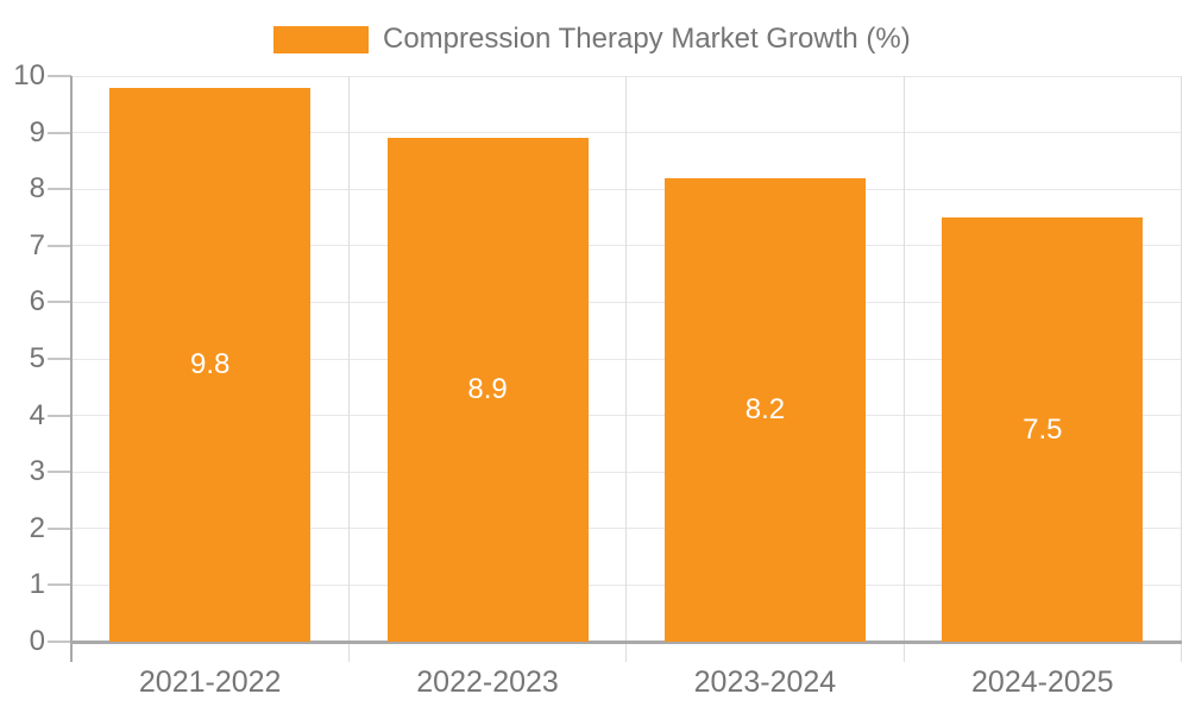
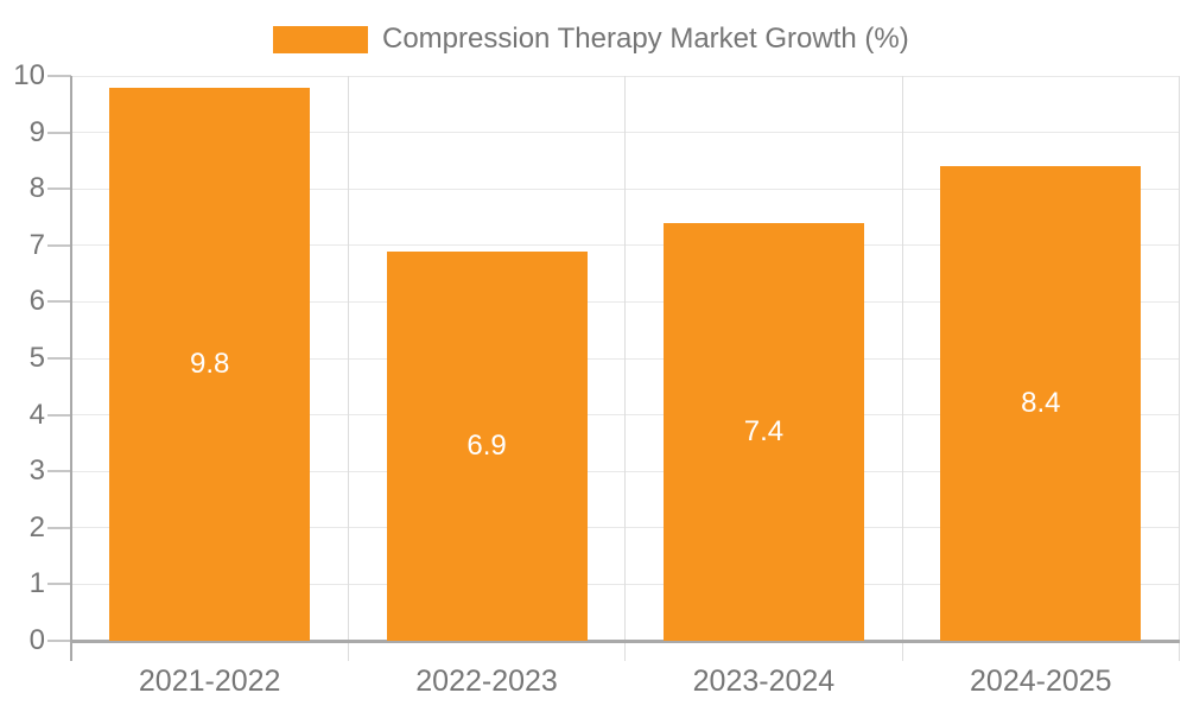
2022-2023: 8.9 -> 6.9
2023-2024: 8.2 -> 7.4
2024-2025: 7.5 -> 8.4
